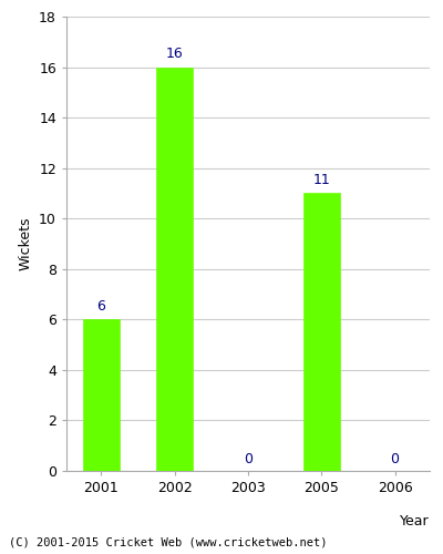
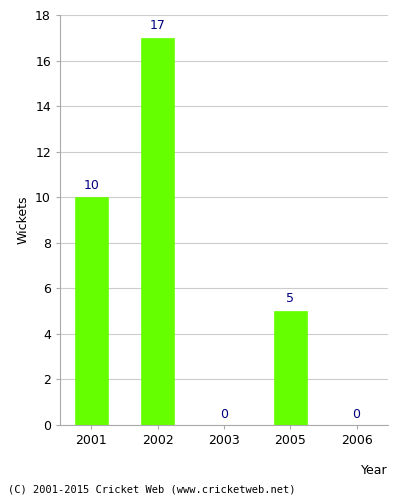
2001: 6 -> 10
2002: 16 -> 17
2005: 11 -> 5
